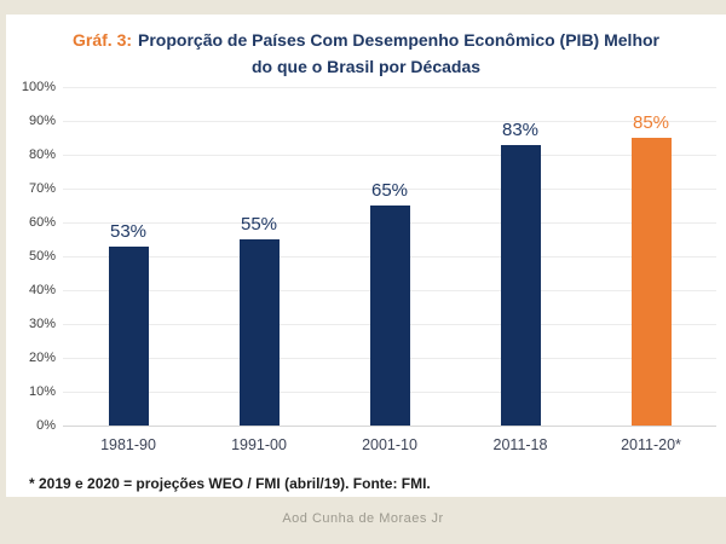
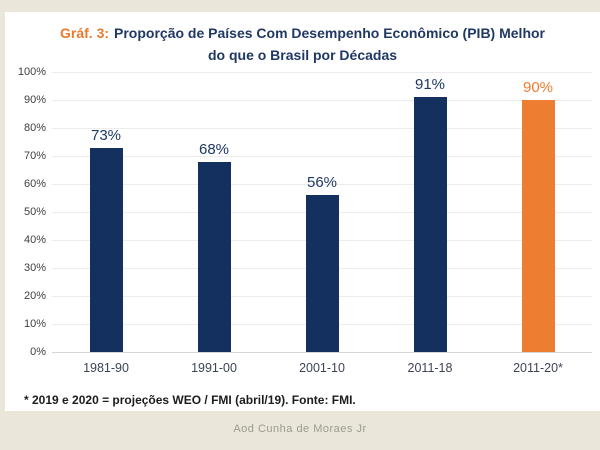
1981-90: 53% -> 73%
1991-00: 55% -> 68%
2001-10: 65% -> 56%
2011-18: 83% -> 91%
2011-20*: 85% -> 90%
